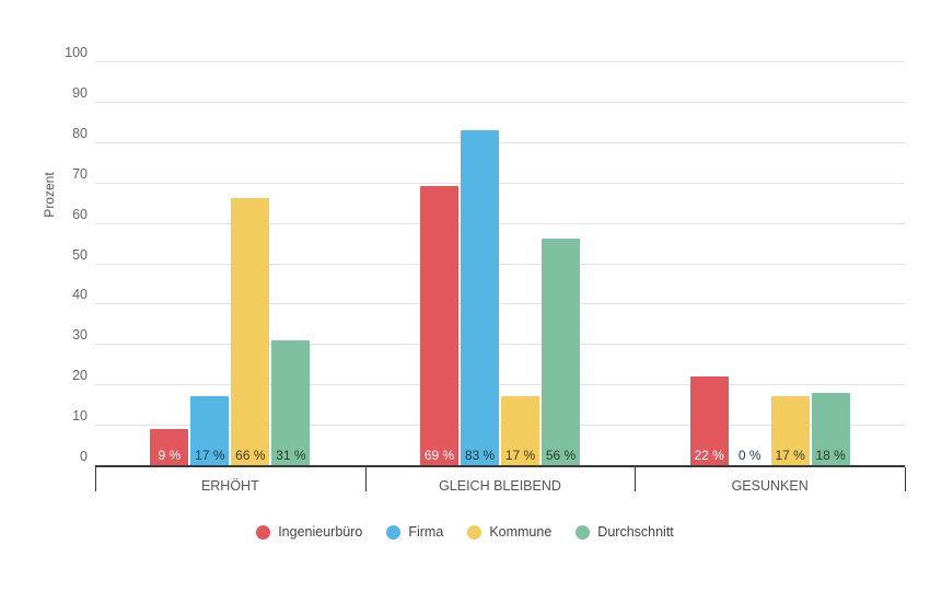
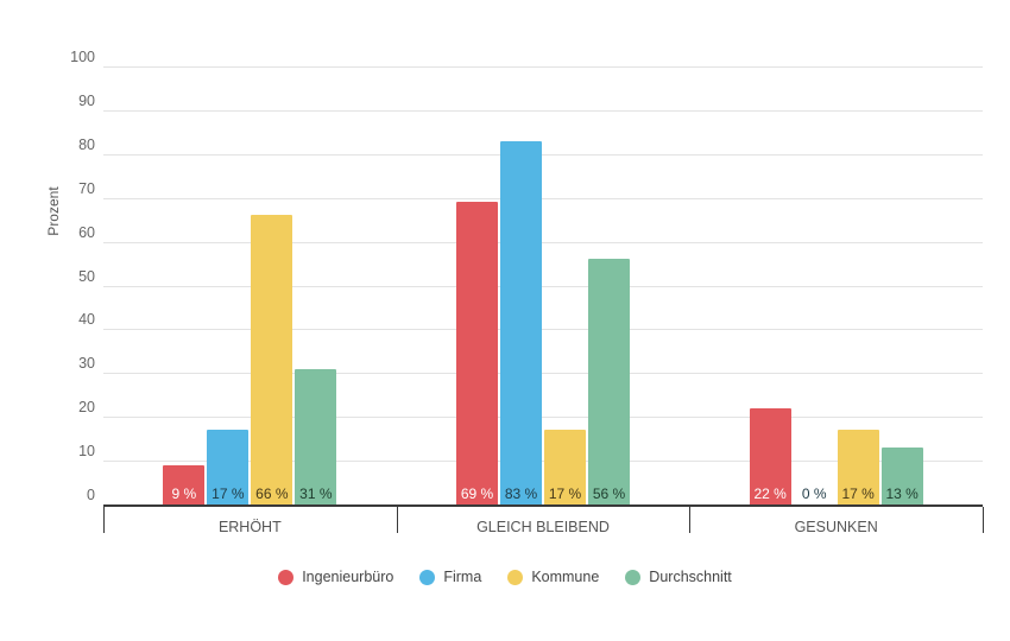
Durchschnitt/GESUNKEN: 18 -> 13
